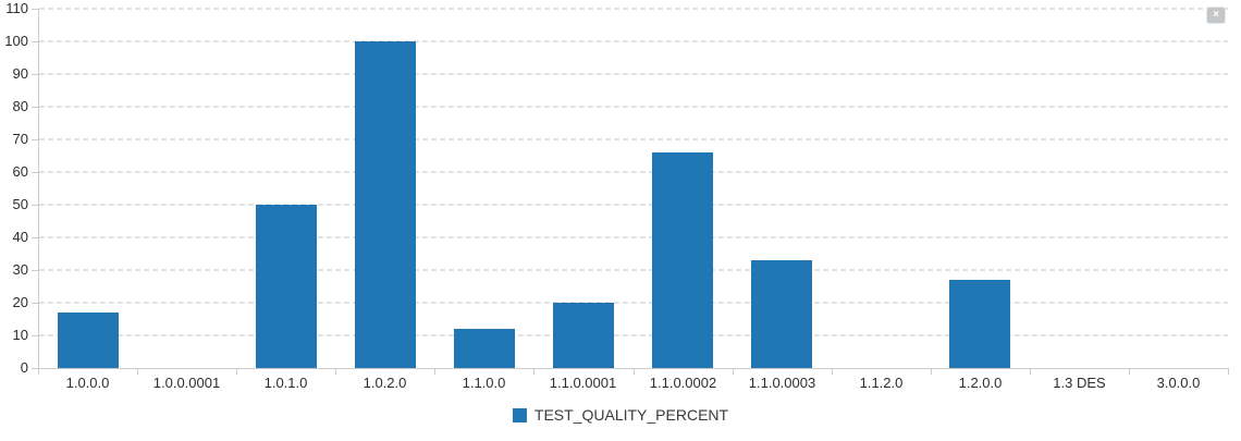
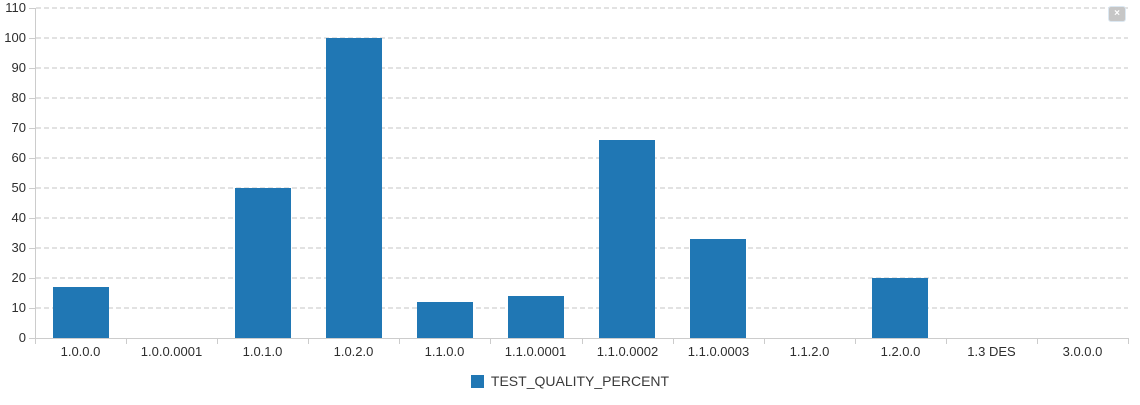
1.1.0.0001: 20 -> 14
1.2.0.0: 27 -> 20
